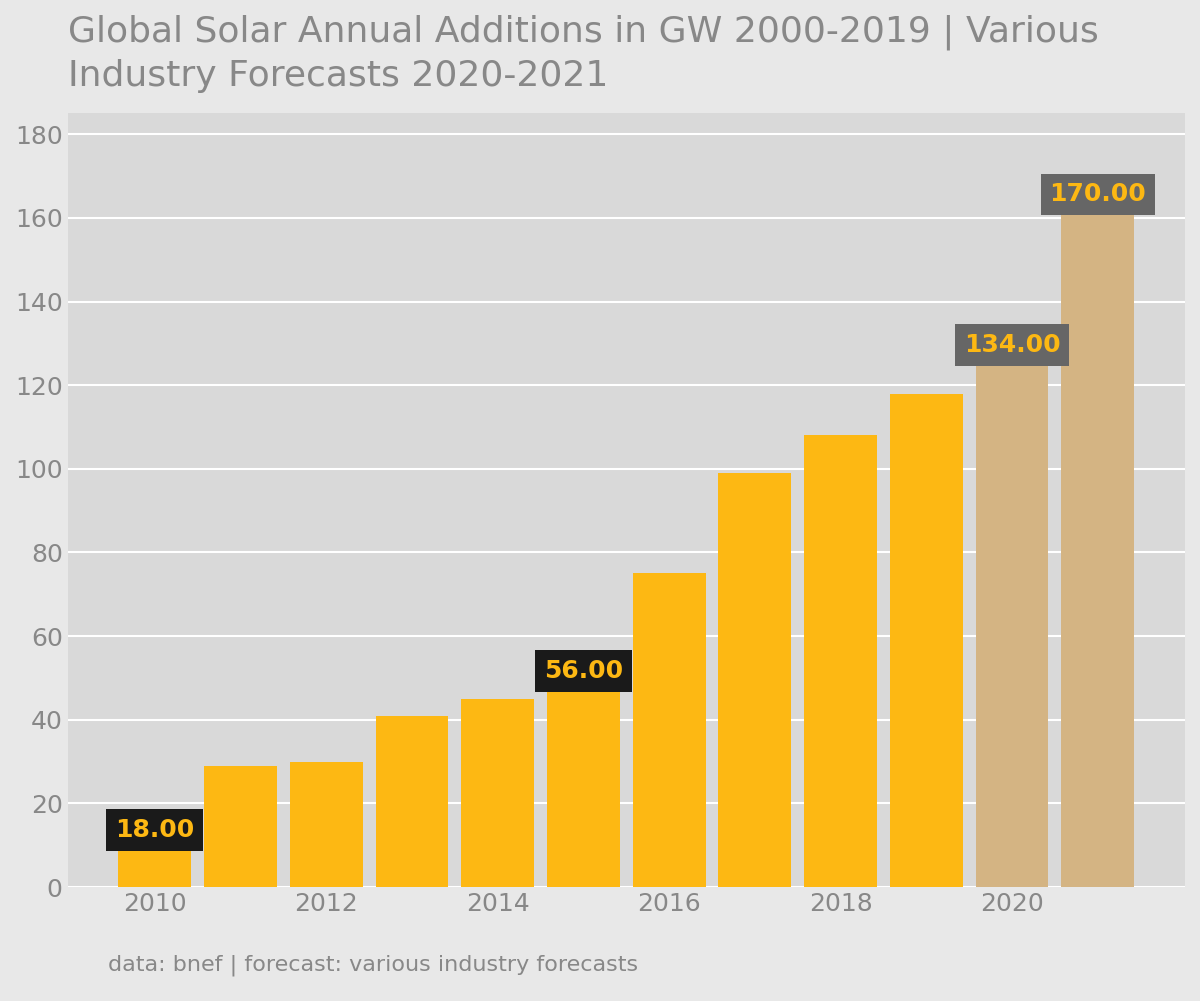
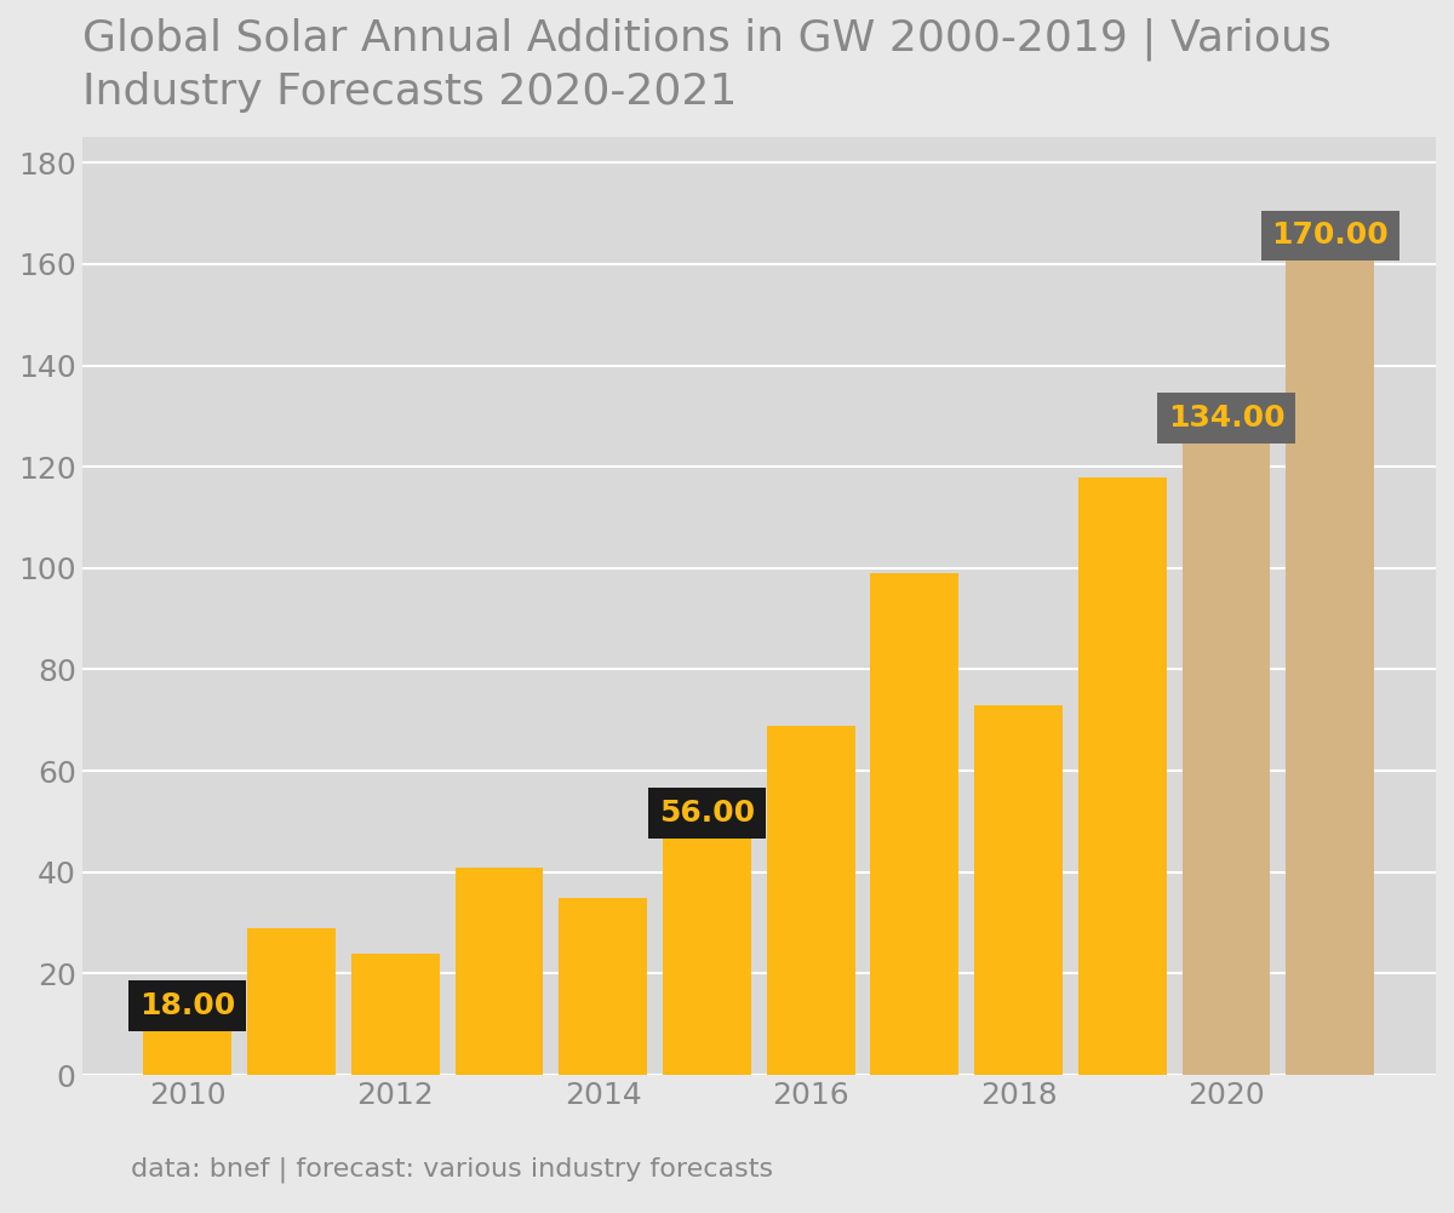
2012: 30 -> 24
2014: 45 -> 35
2016: 75 -> 69
2018: 108 -> 73
